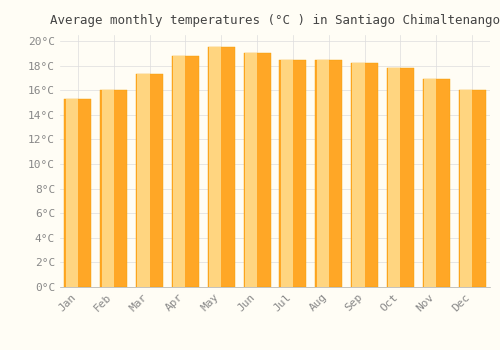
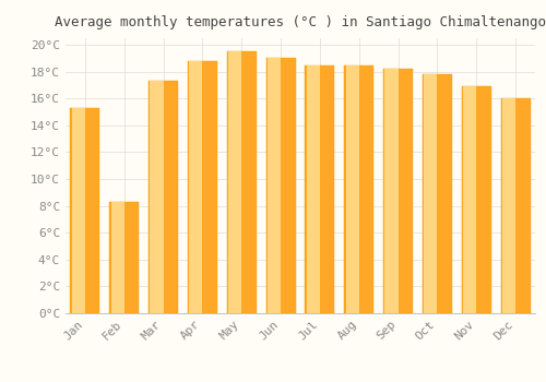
Feb: 16.0°C -> 8.3°C
